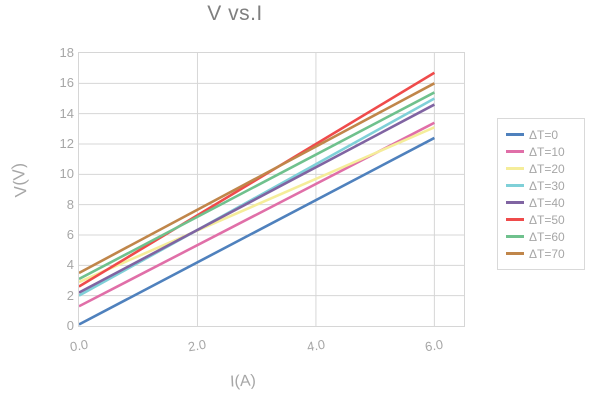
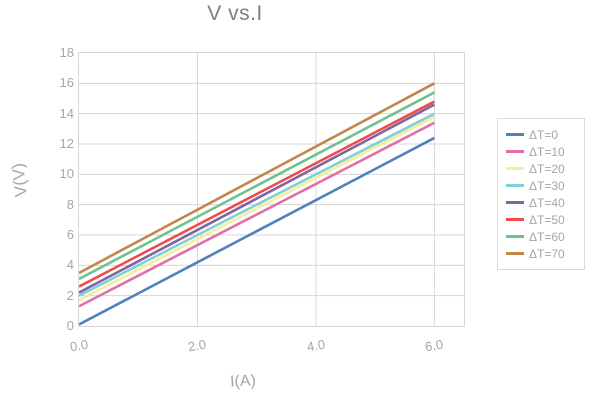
ΔT=20/0.0: 2.9 -> 1.7
ΔT=20/6.0: 13.1 -> 13.8
ΔT=30/6.0: 15 -> 14
ΔT=50/6.0: 16.7 -> 14.8
